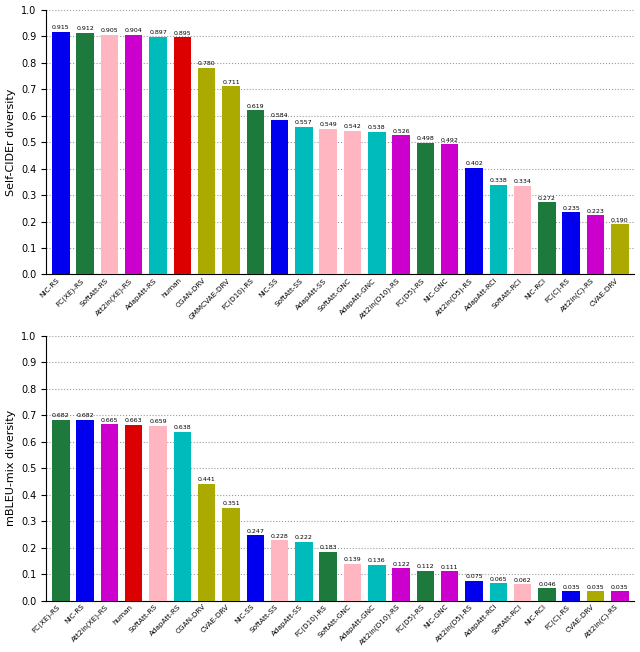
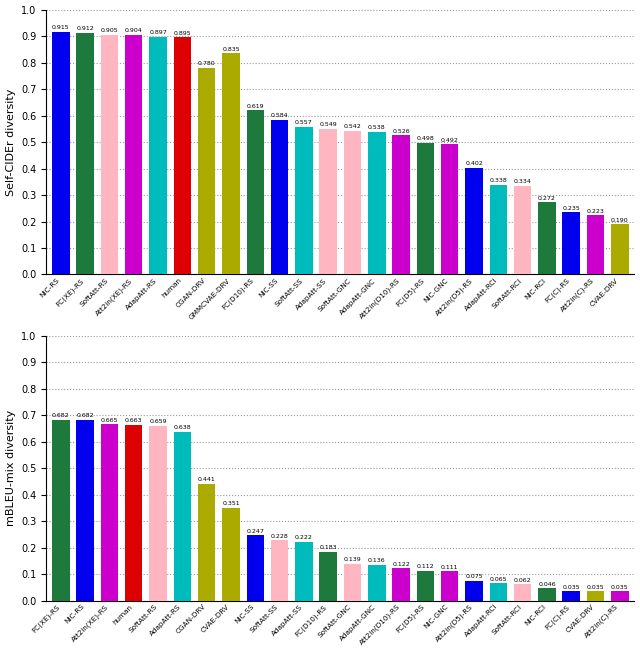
GMMCVAE-DRV: 0.711 -> 0.835
